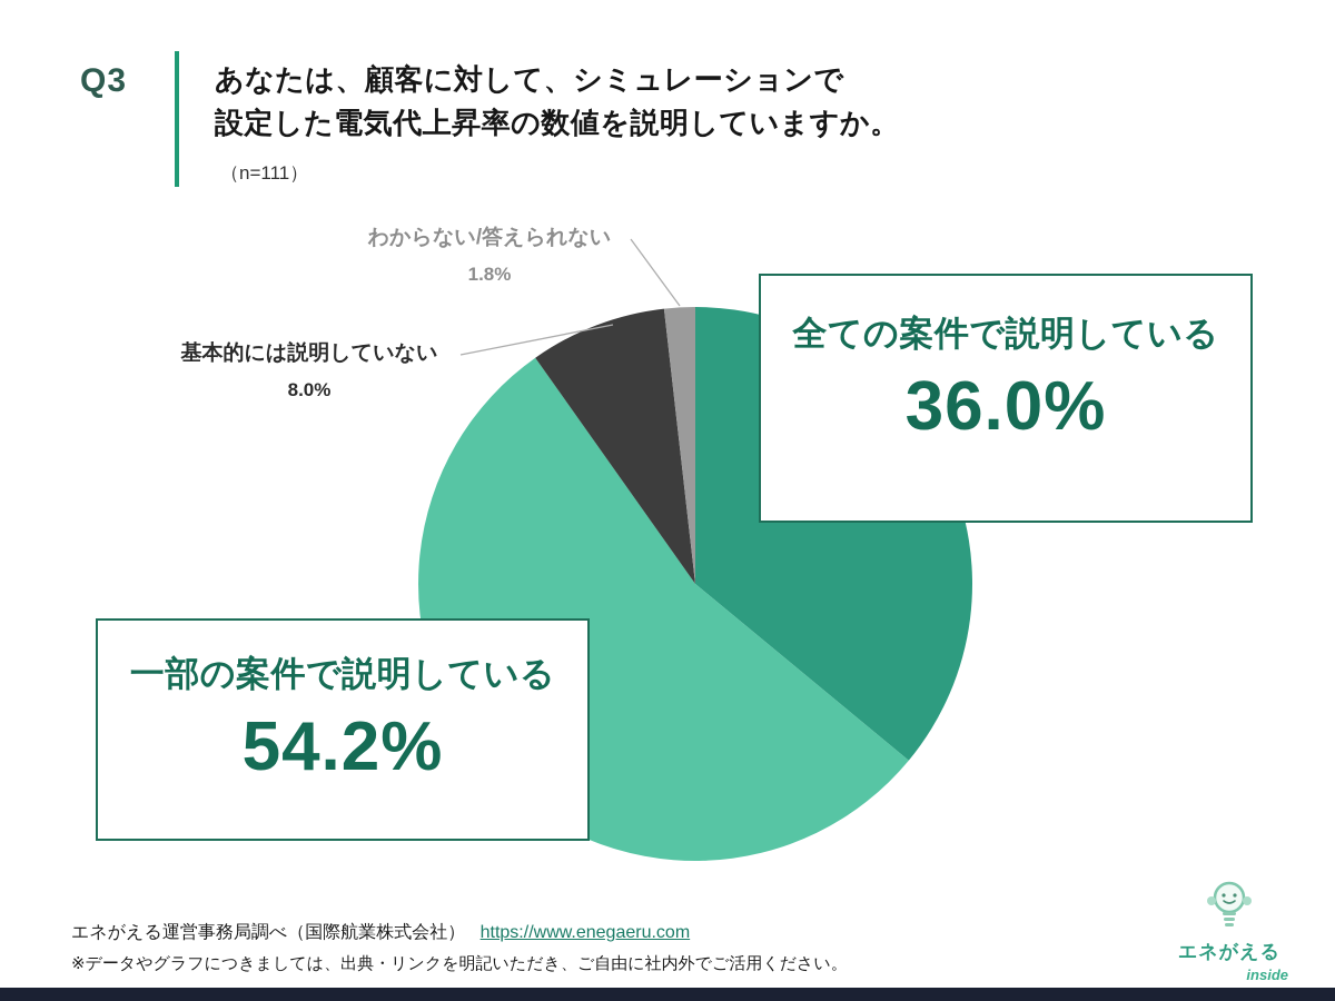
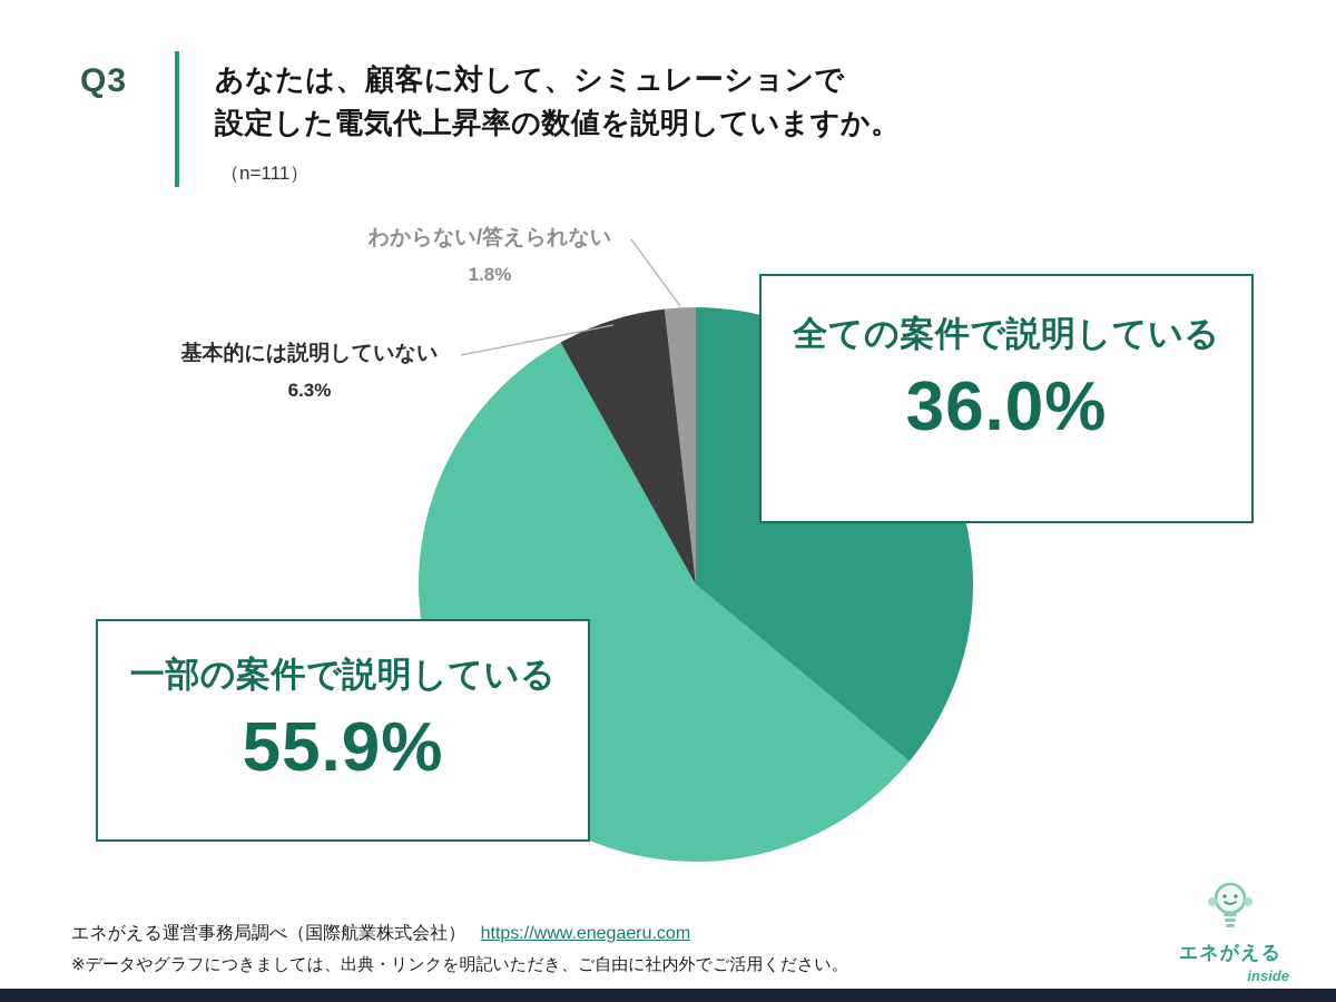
一部の案件で説明している: 54.2% -> 55.9%
基本的には説明していない: 8.0% -> 6.3%
